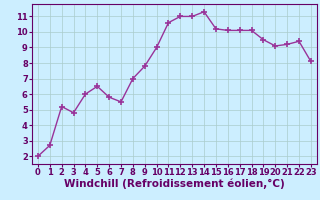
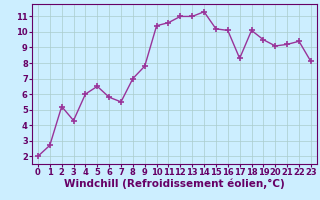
3: 4.8 -> 4.3
10: 9.0 -> 10.4
17: 10.1 -> 8.3
